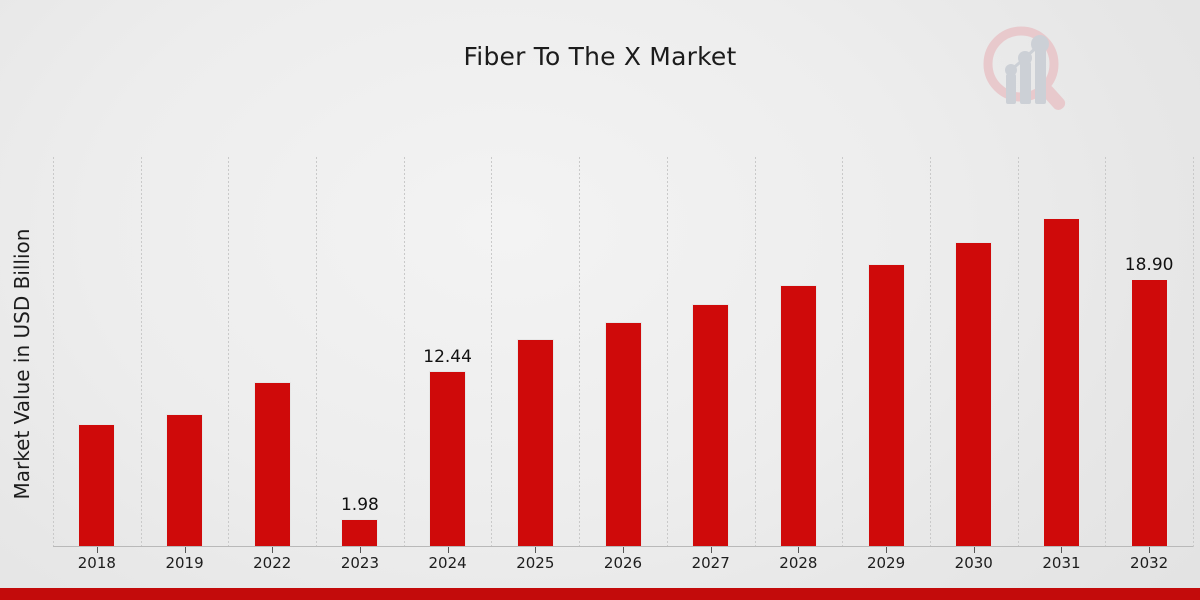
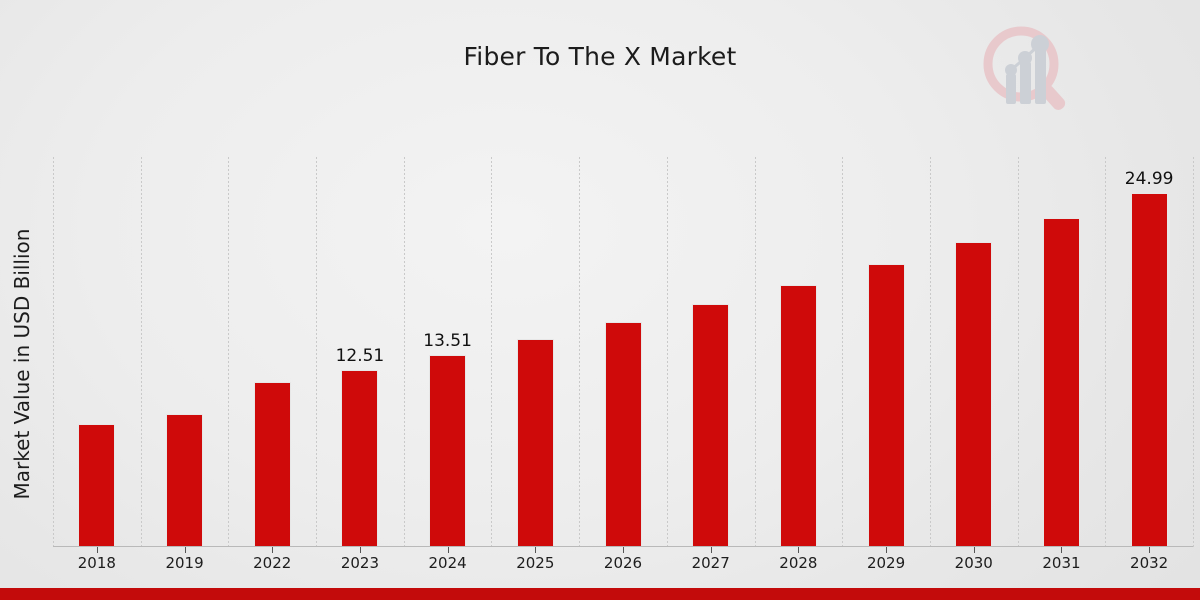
2023: 1.98 -> 12.51
2024: 12.44 -> 13.51
2032: 18.90 -> 24.99
